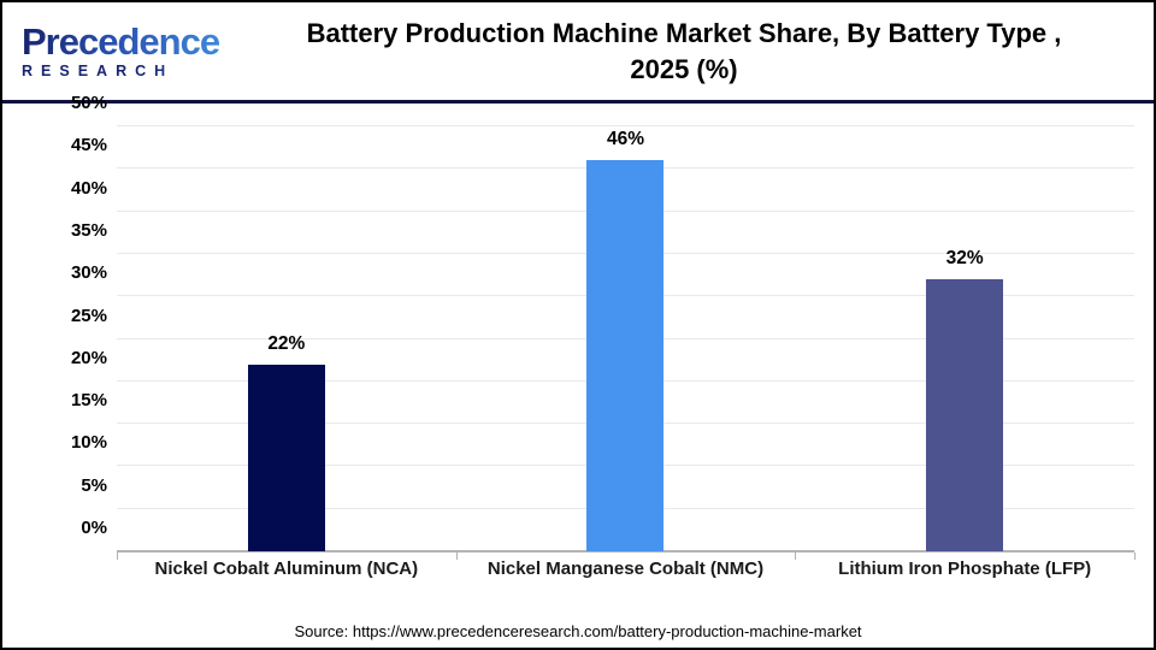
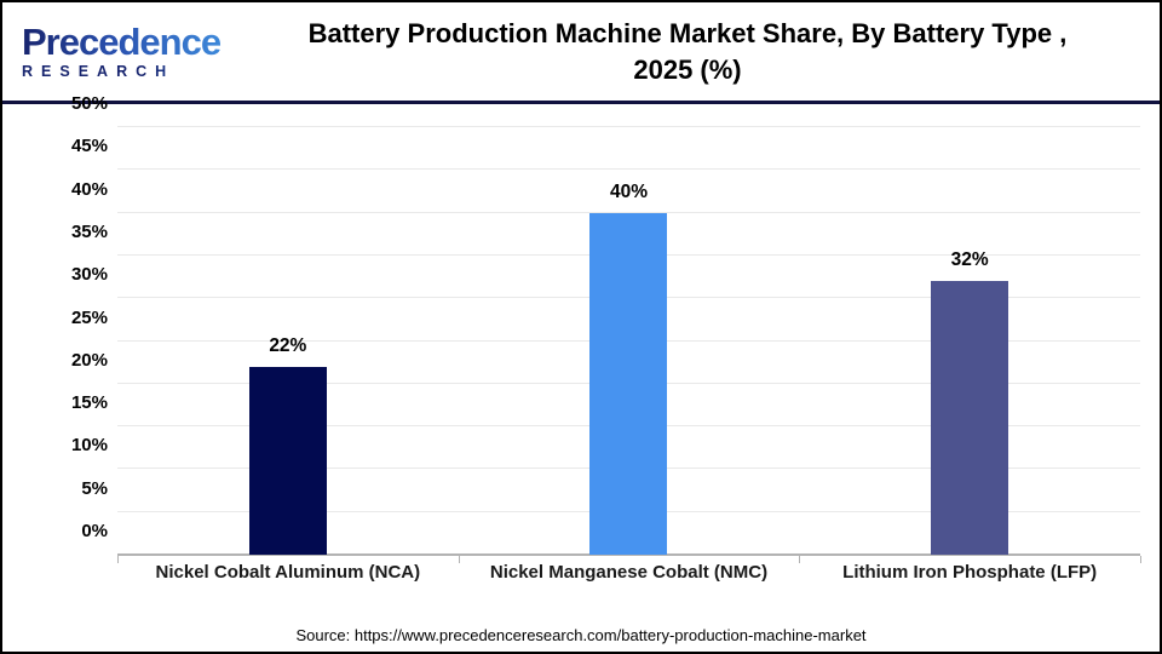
Nickel Manganese Cobalt (NMC): 46% -> 40%
